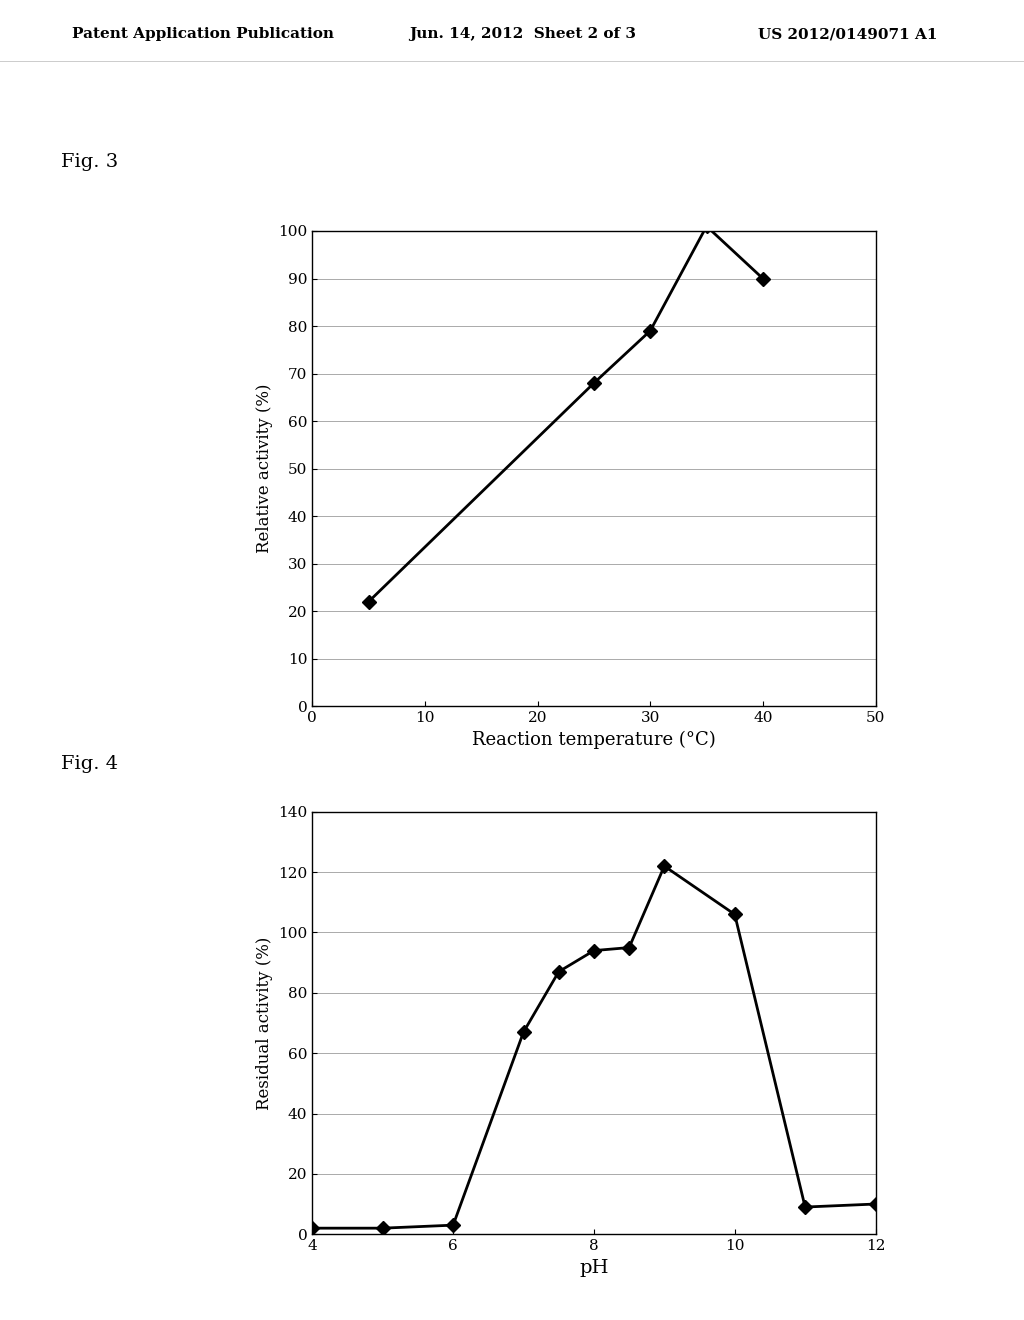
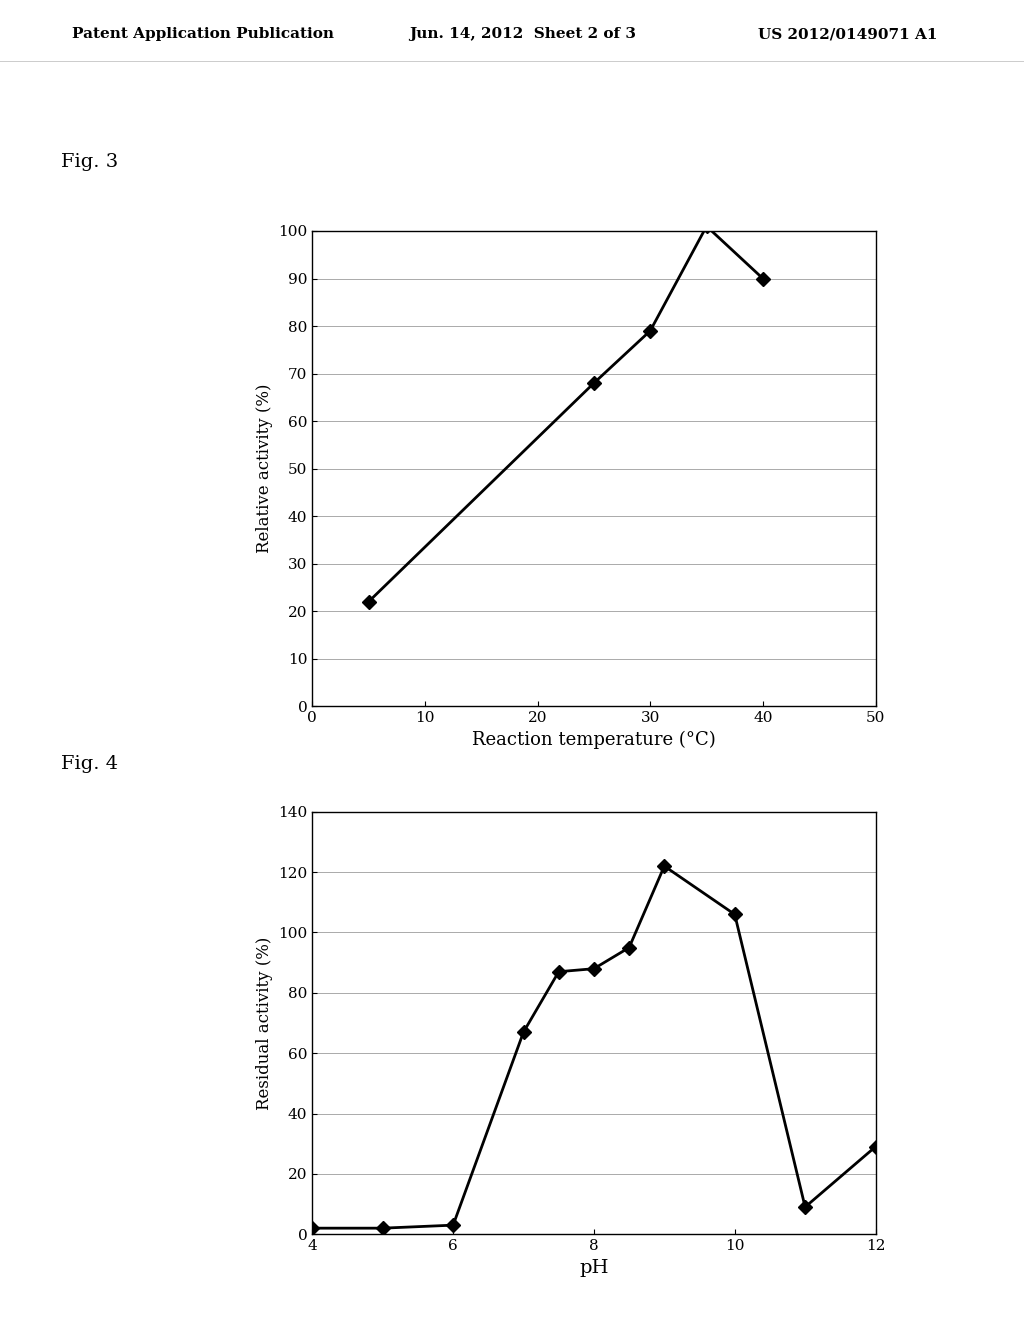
8: 94 -> 88
12: 10 -> 29
